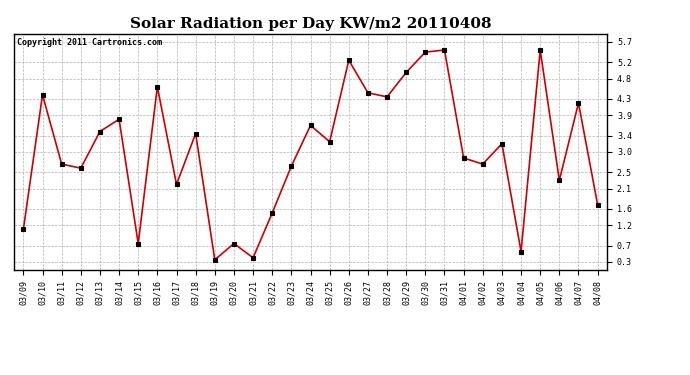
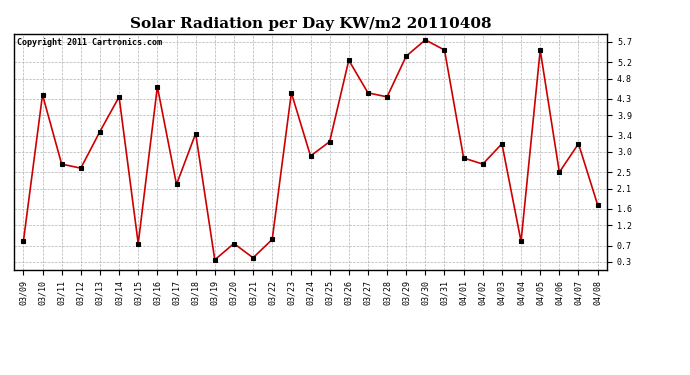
03/09: 1.10 -> 0.80
03/14: 3.80 -> 4.35
03/22: 1.50 -> 0.85
03/23: 2.65 -> 4.45
03/24: 3.65 -> 2.90
03/29: 4.95 -> 5.35
03/30: 5.45 -> 5.75
04/04: 0.55 -> 0.80
04/06: 2.30 -> 2.50
04/07: 4.20 -> 3.20
